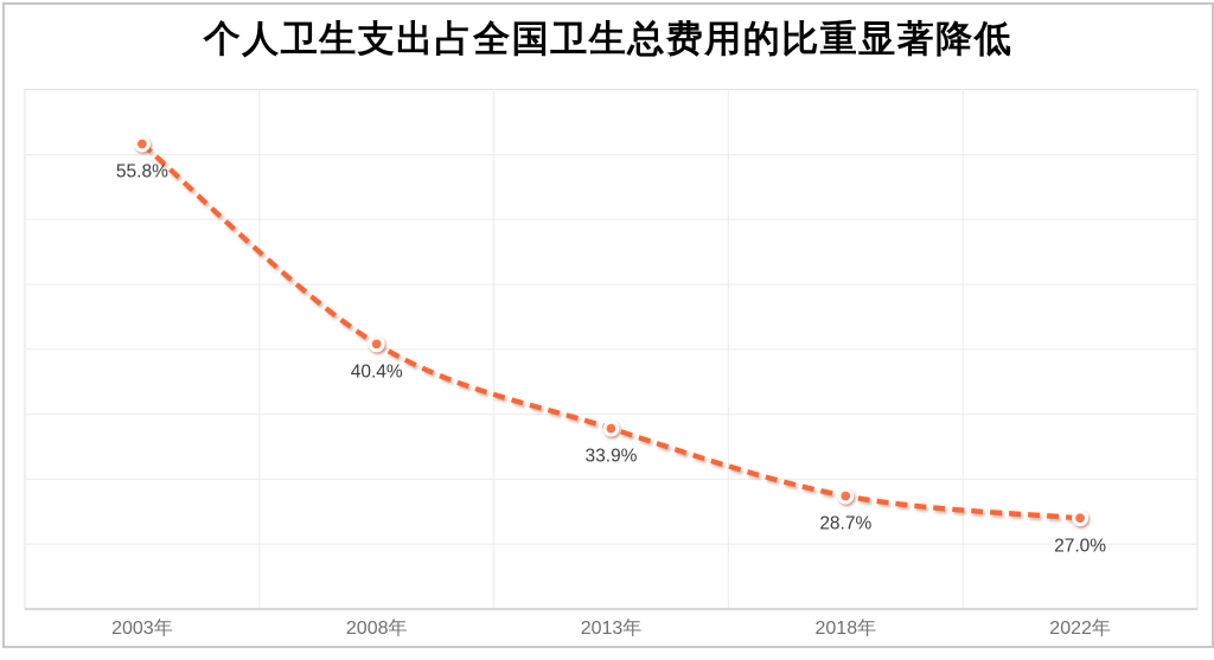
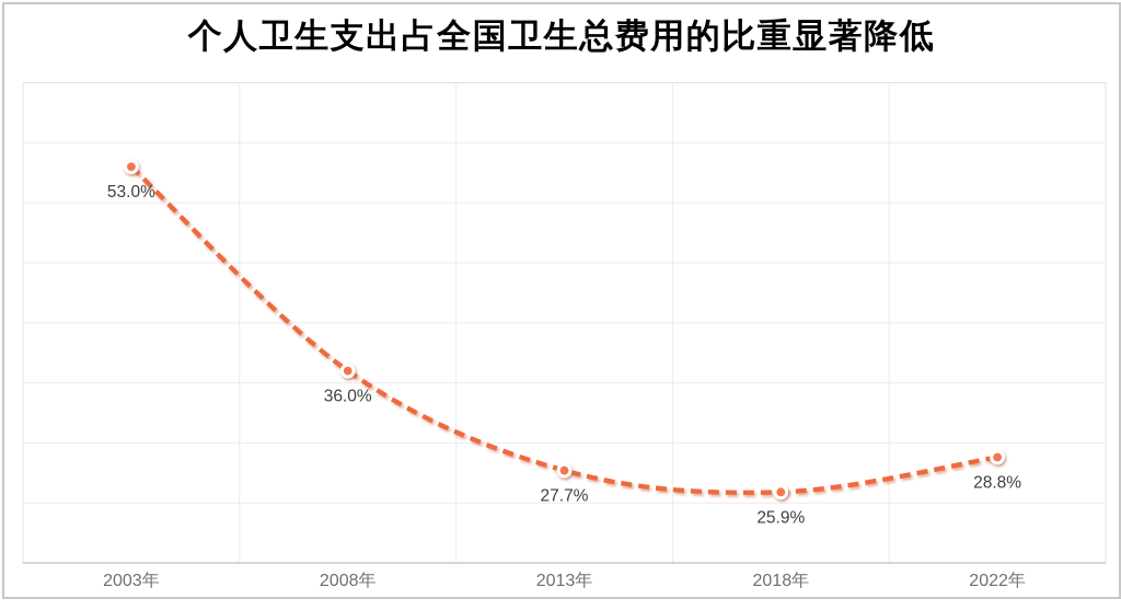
2003年: 55.8% -> 53.0%
2008年: 40.4% -> 36.0%
2013年: 33.9% -> 27.7%
2018年: 28.7% -> 25.9%
2022年: 27.0% -> 28.8%
